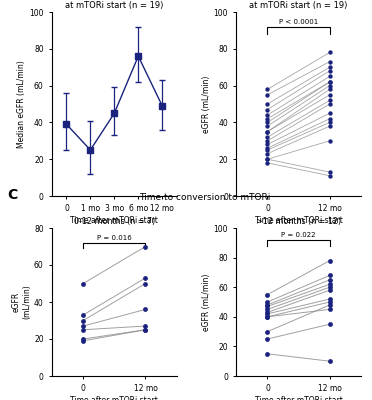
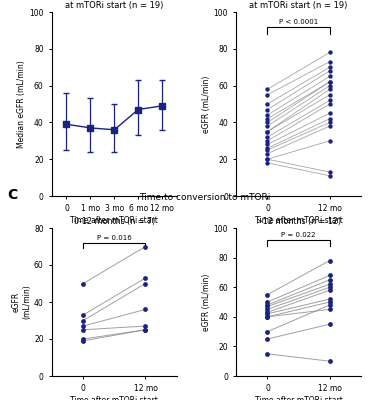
1 mo: 25 -> 37
3 mo: 45 -> 36
6 mo: 76 -> 47
